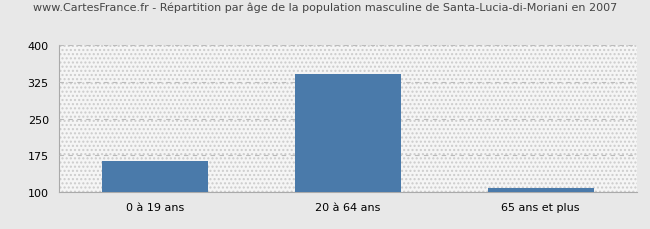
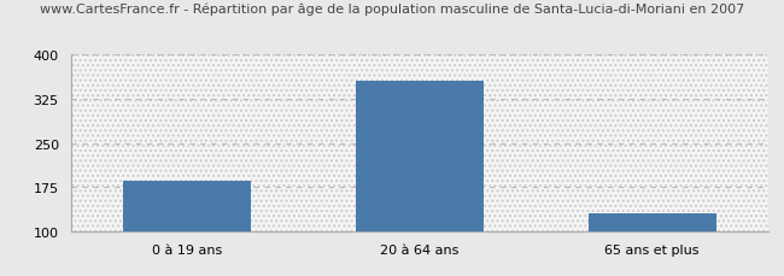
0 à 19 ans: 163 -> 185
20 à 64 ans: 340 -> 355
65 ans et plus: 108 -> 130
